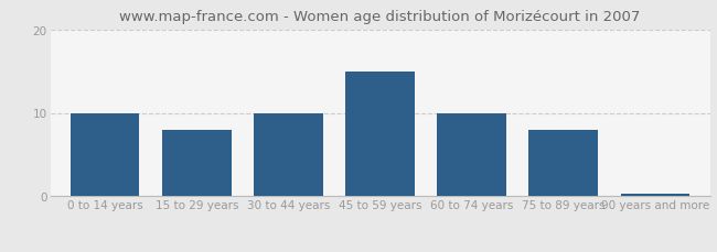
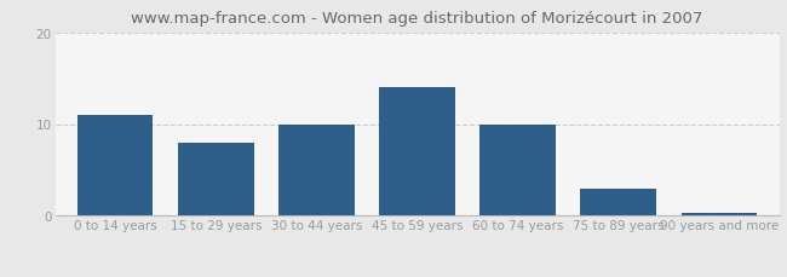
0 to 14 years: 10.0 -> 11.0
45 to 59 years: 15.0 -> 14.0
75 to 89 years: 8.0 -> 3.0
